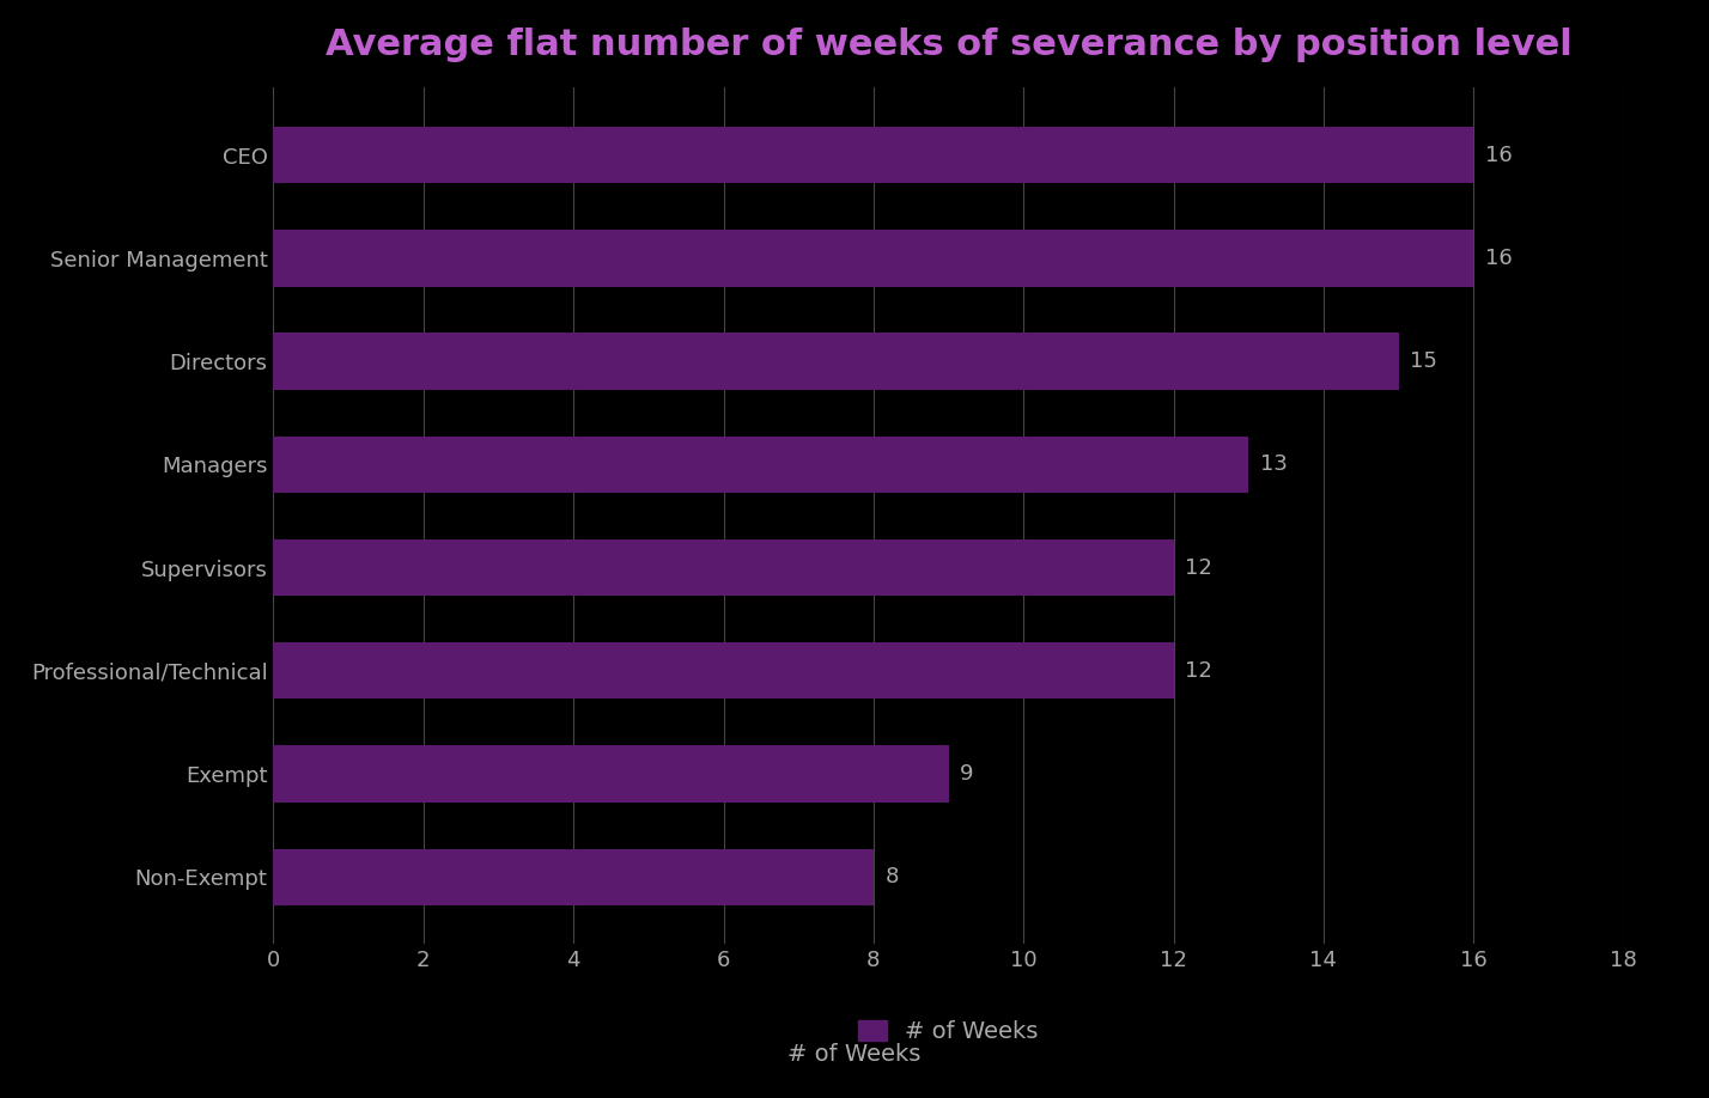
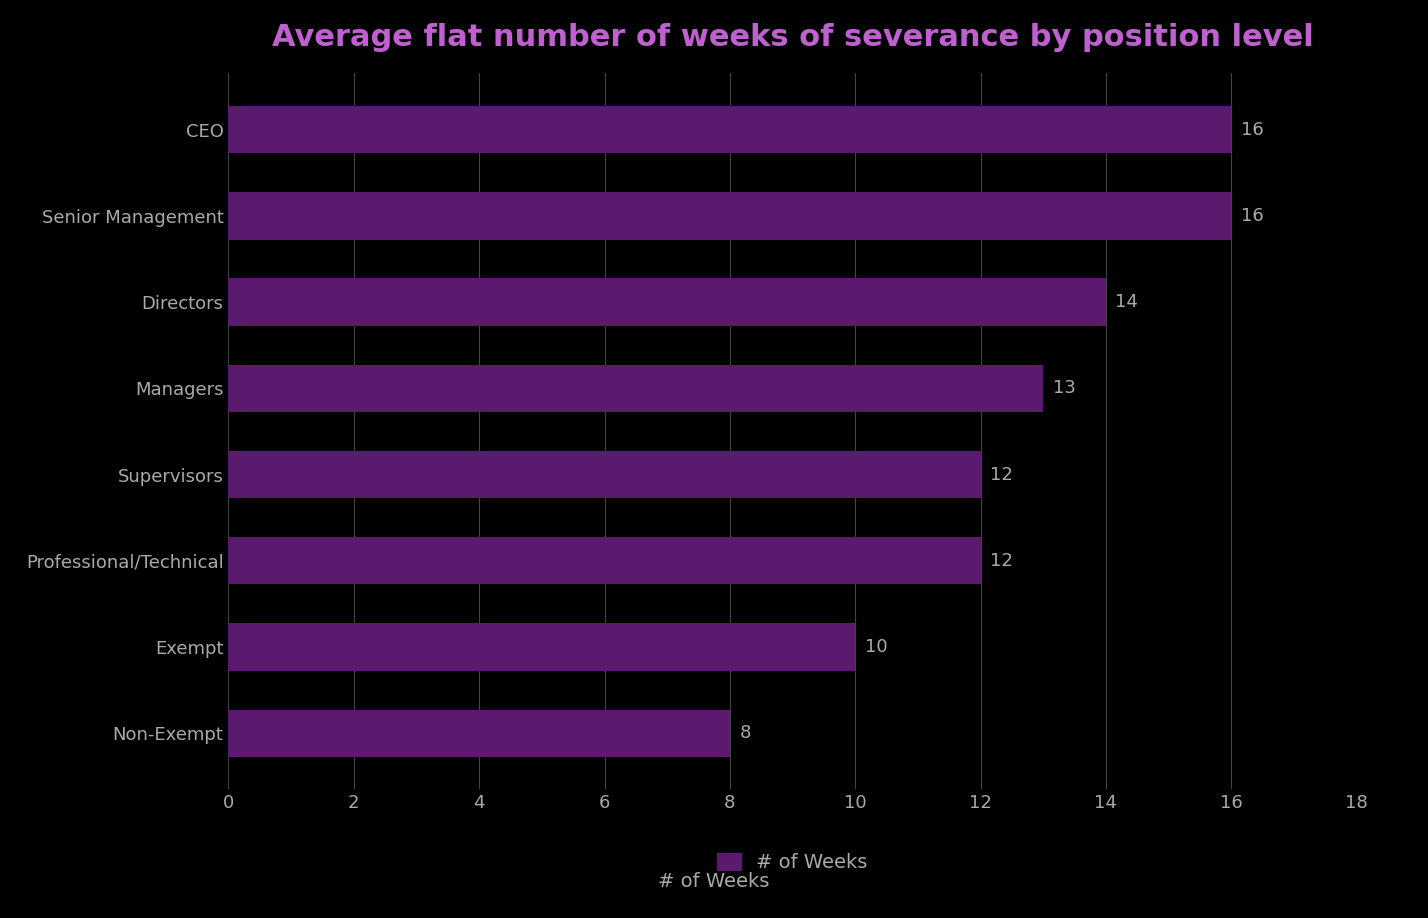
Directors: 15 -> 14
Exempt: 9 -> 10
